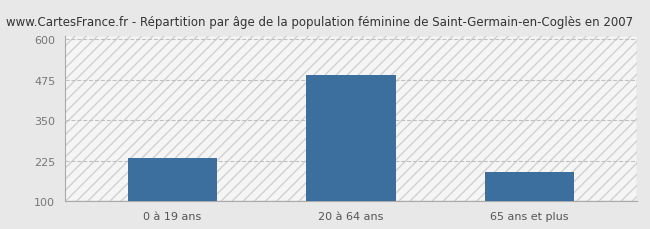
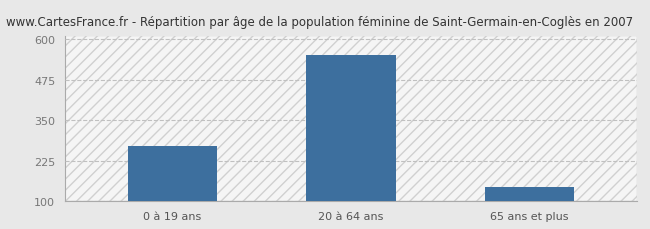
0 à 19 ans: 235 -> 270
20 à 64 ans: 490 -> 550
65 ans et plus: 190 -> 145
